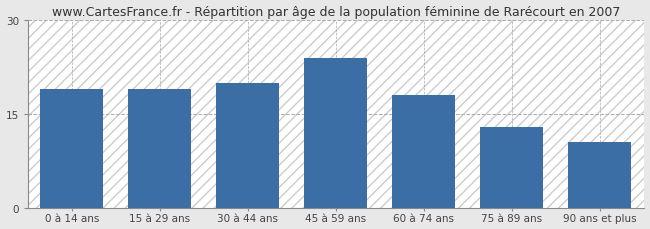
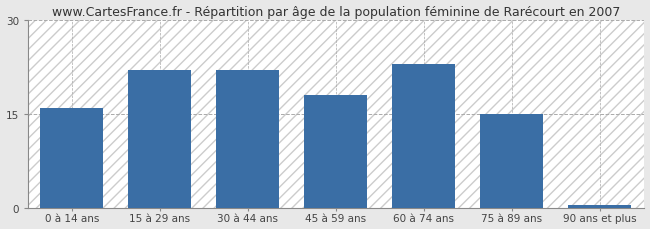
0 à 14 ans: 19.0 -> 16.0
15 à 29 ans: 19.0 -> 22.0
30 à 44 ans: 20.0 -> 22.0
45 à 59 ans: 24.0 -> 18.0
60 à 74 ans: 18.0 -> 23.0
75 à 89 ans: 13.0 -> 15.0
90 ans et plus: 10.6 -> 0.5
